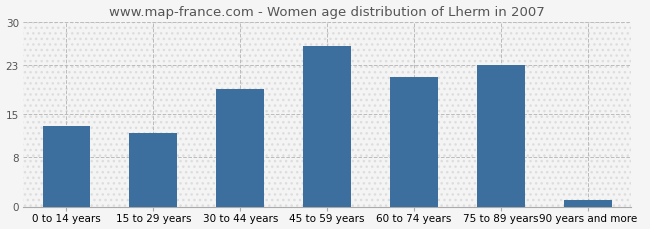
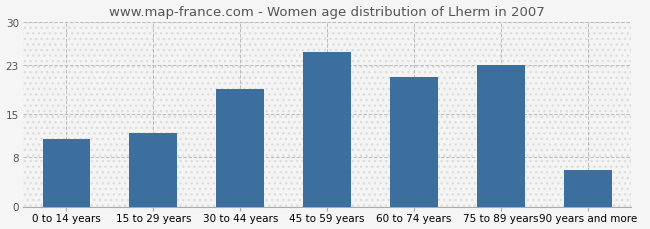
0 to 14 years: 13 -> 11
45 to 59 years: 26 -> 25
90 years and more: 1 -> 6
